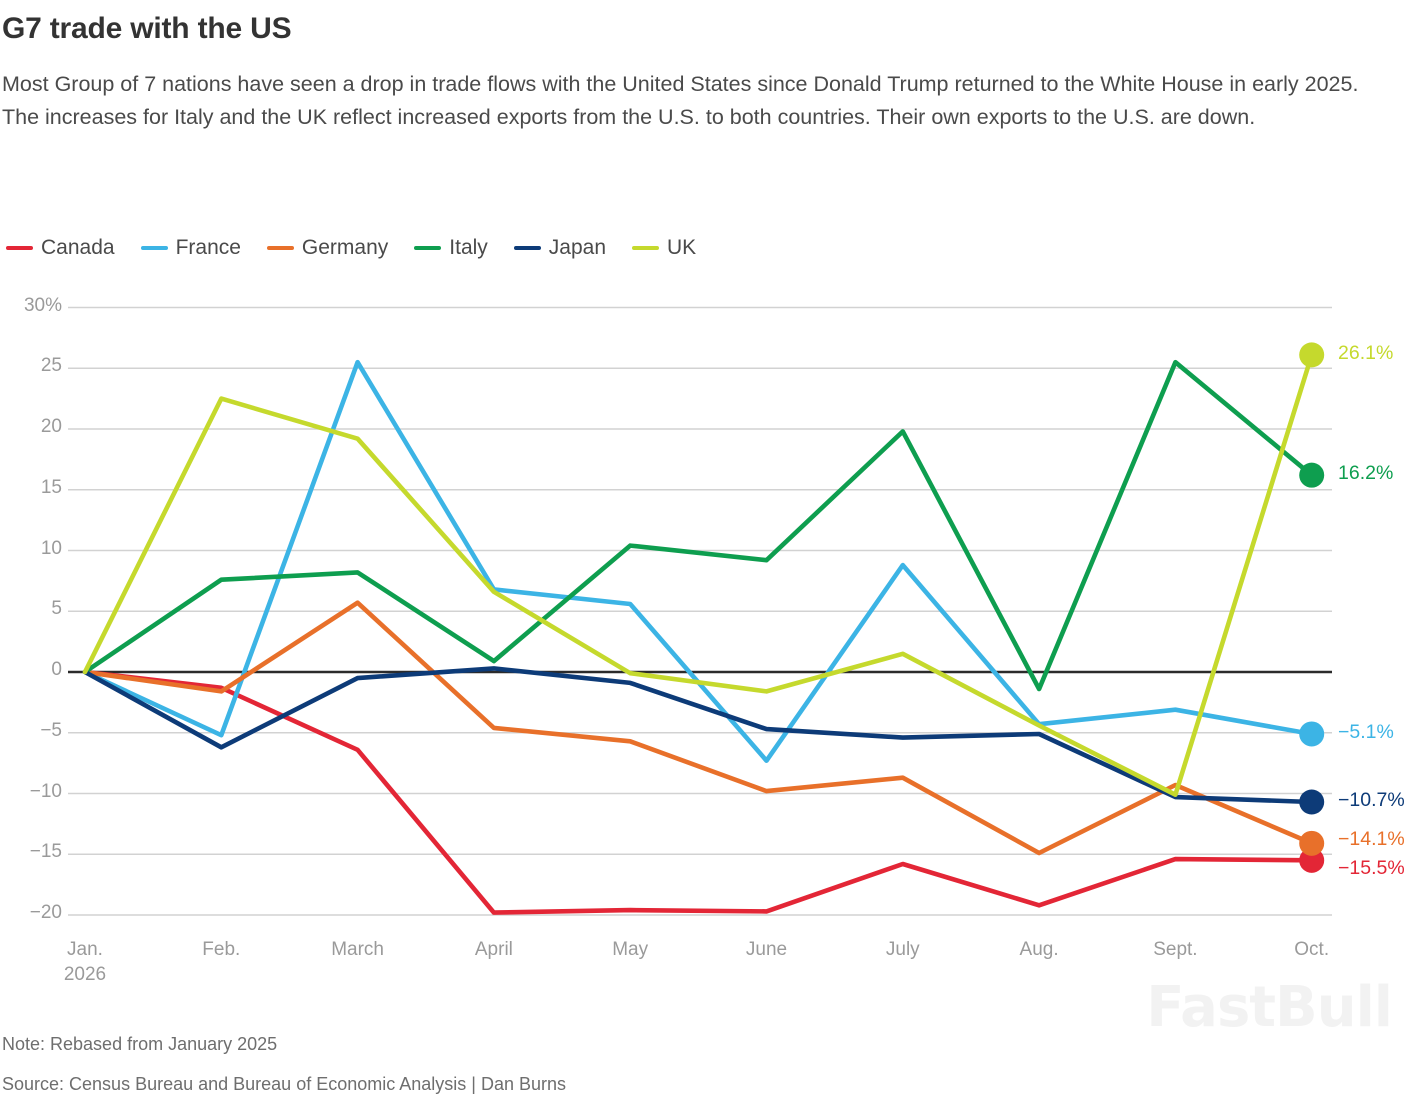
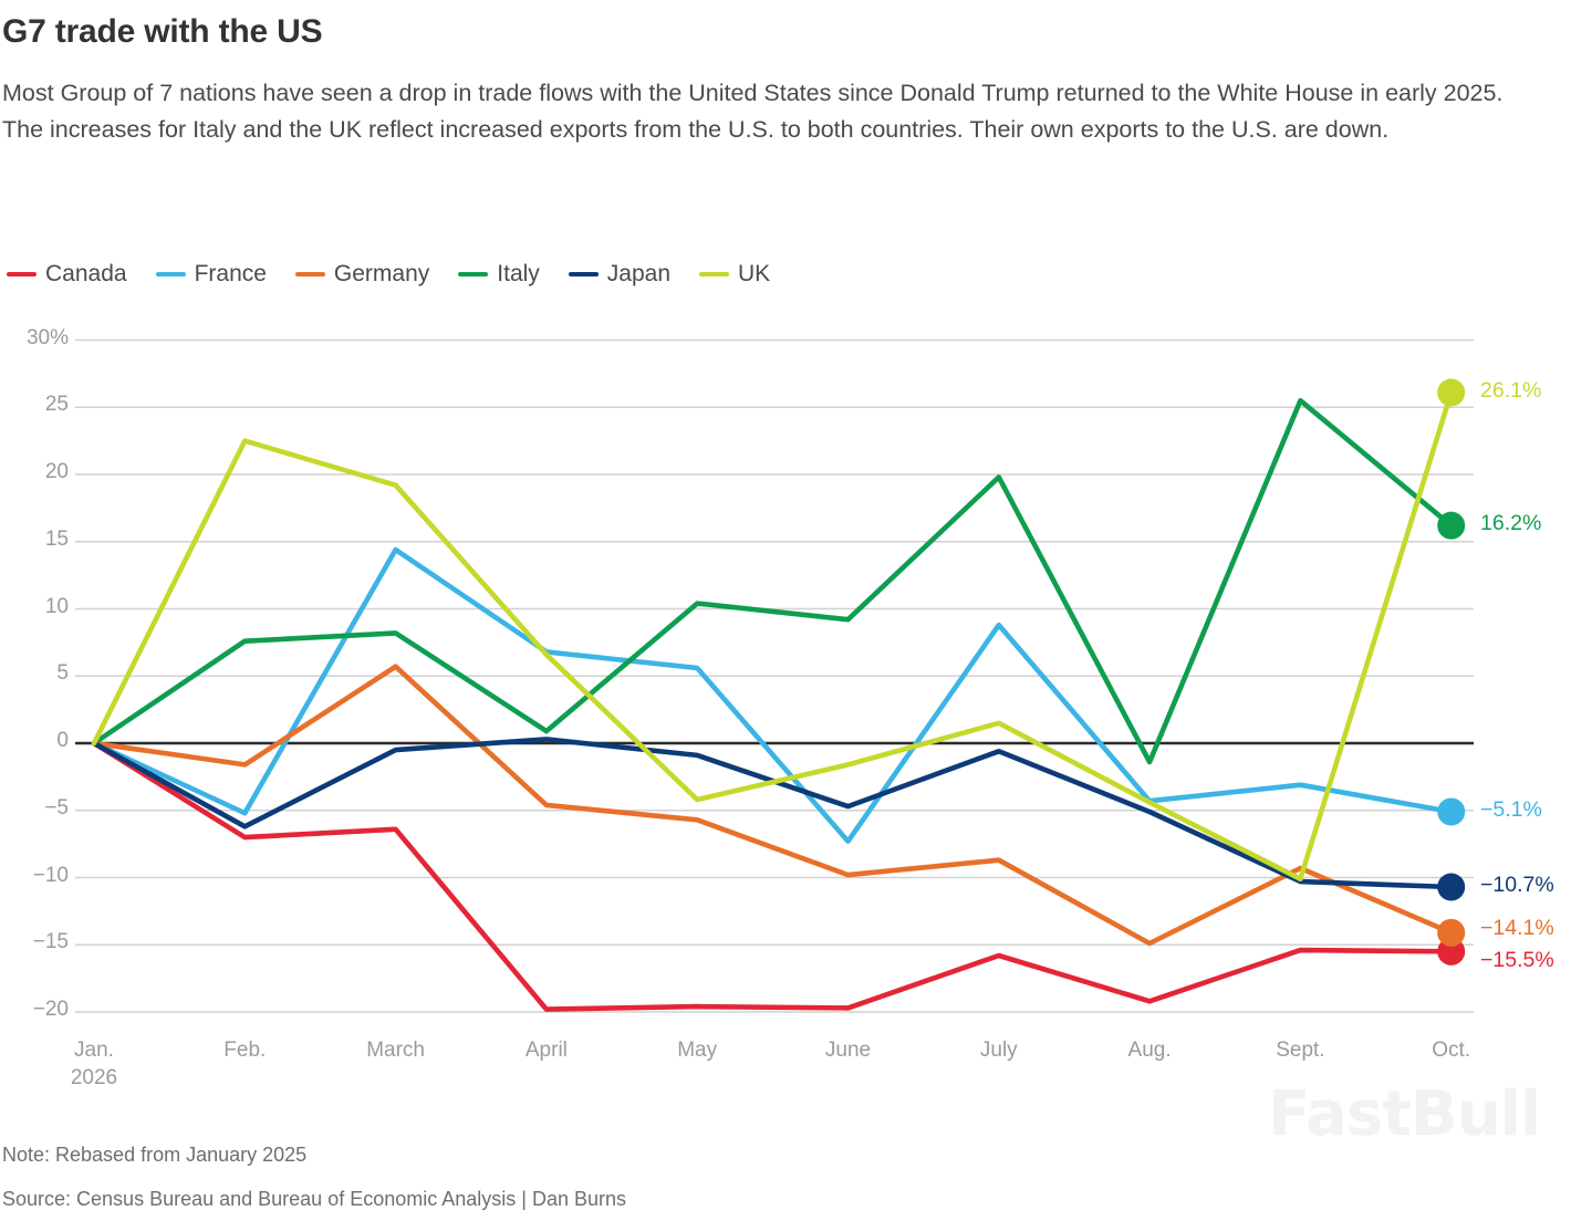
Canada/Feb.: -1.3% -> -7.0%
France/March: 25.5% -> 14.4%
UK/May: -0.1% -> -4.2%
Japan/July: -5.4% -> -0.6%
